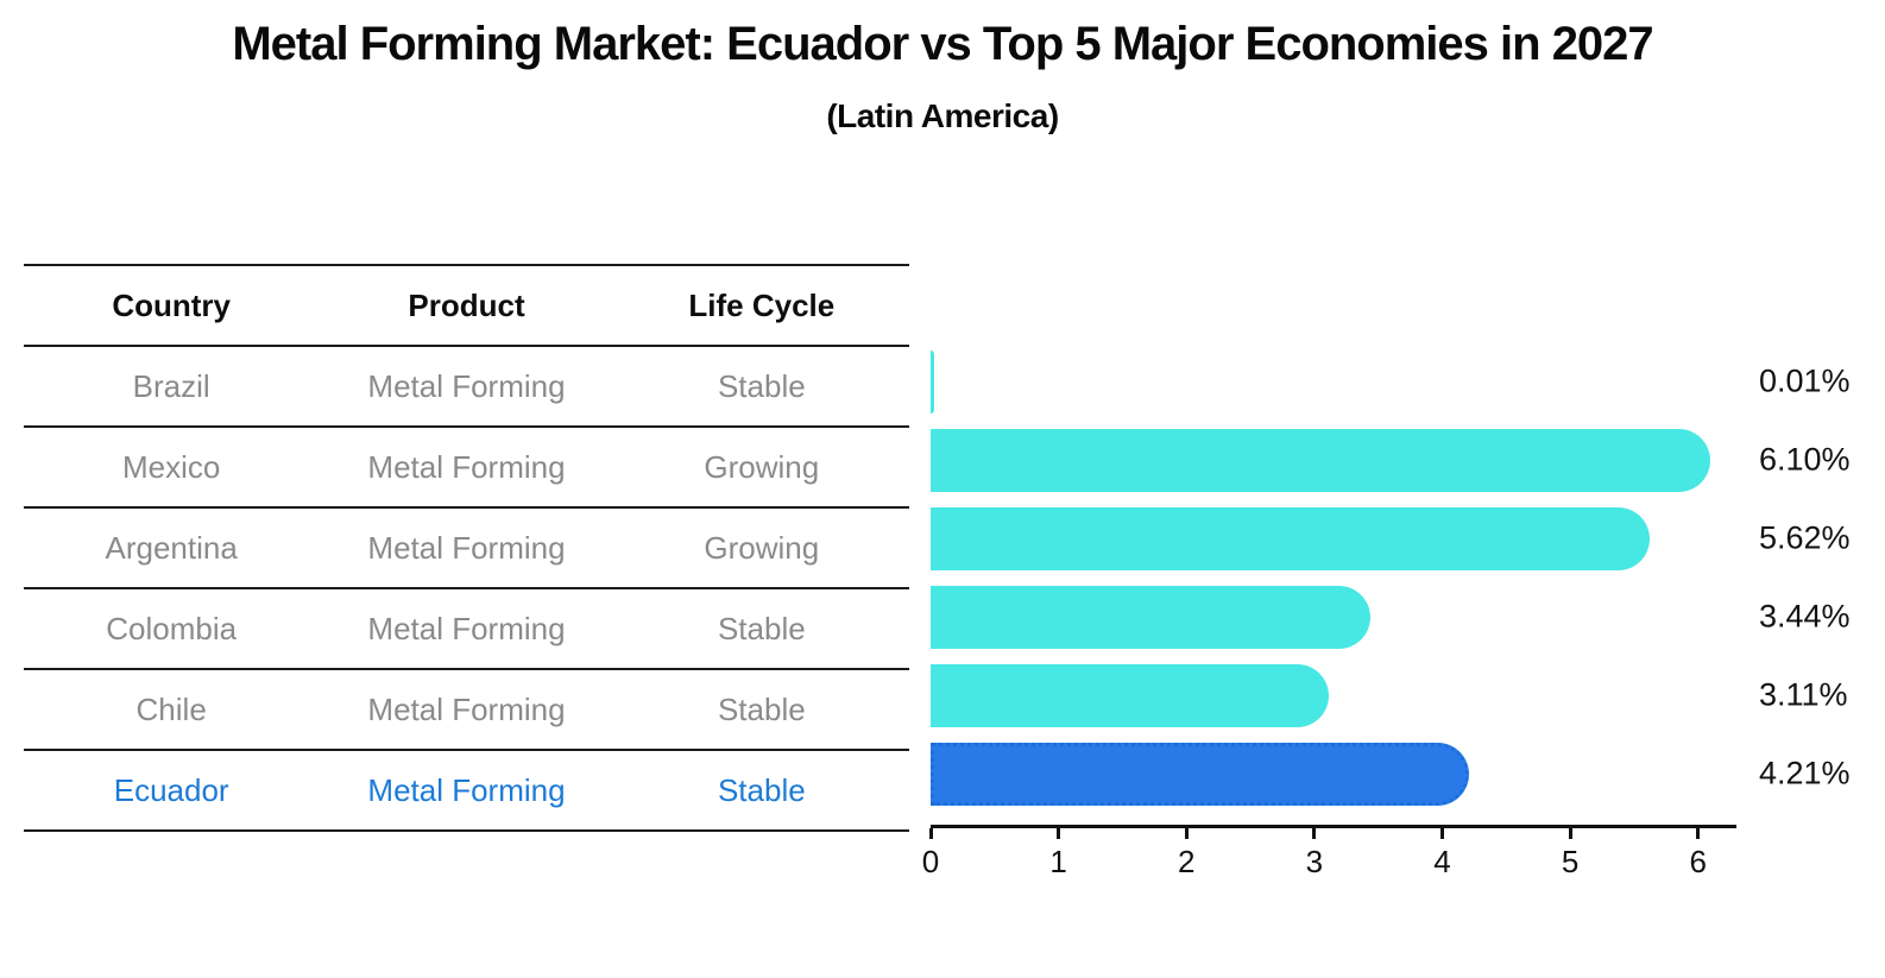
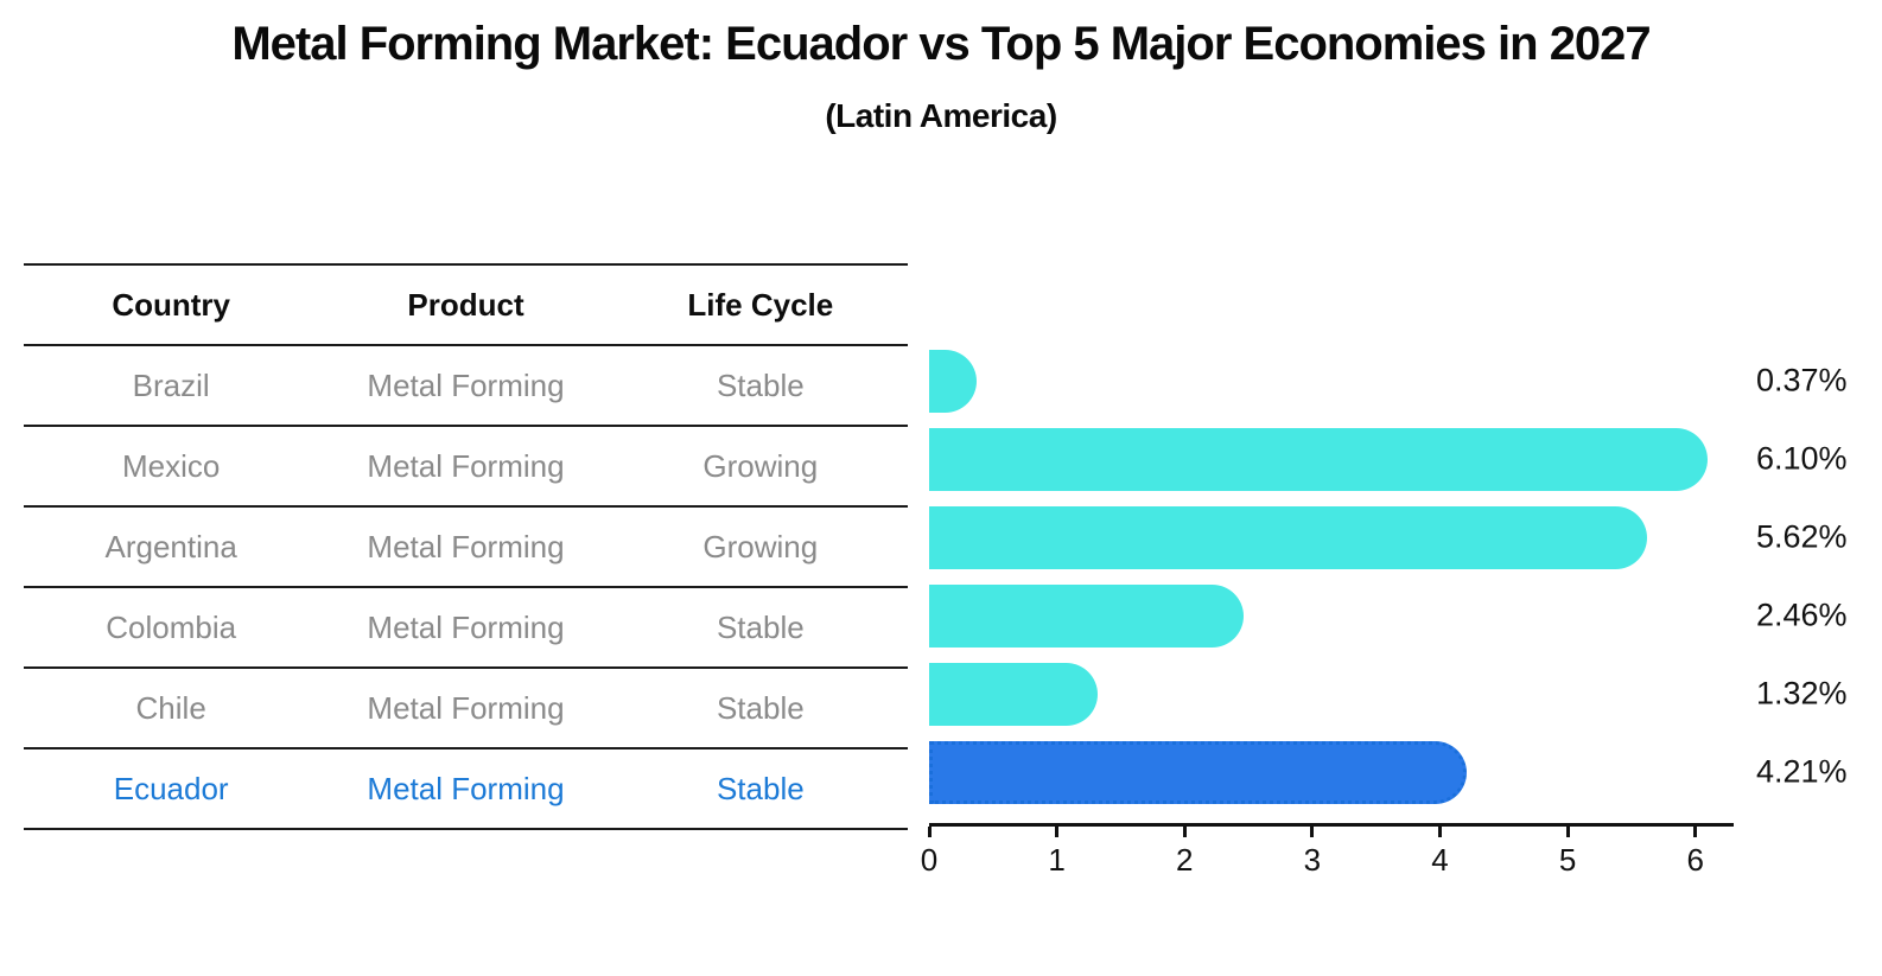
Brazil: 0.01% -> 0.37%
Colombia: 3.44% -> 2.46%
Chile: 3.11% -> 1.32%
